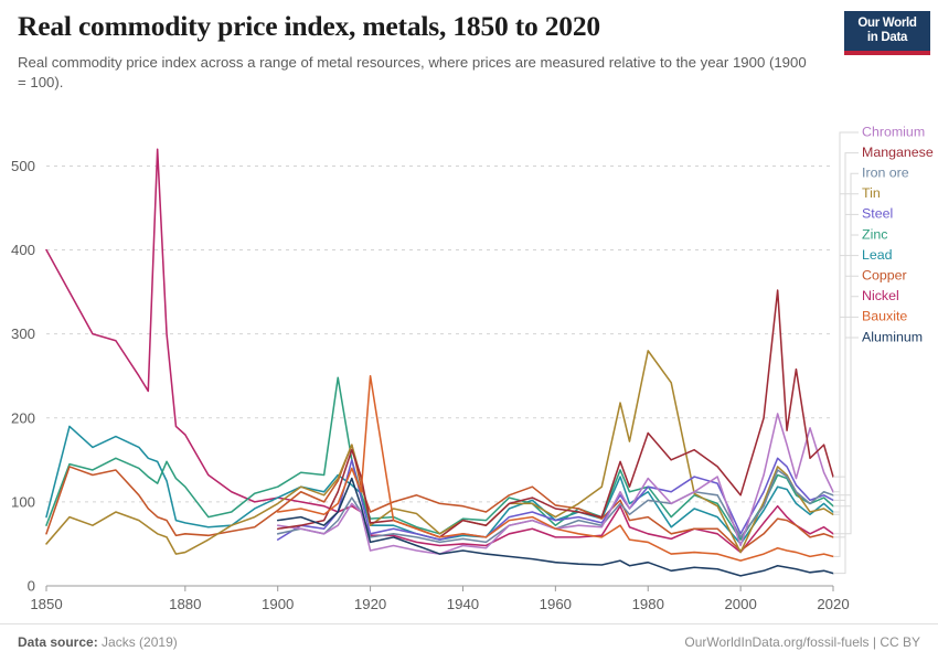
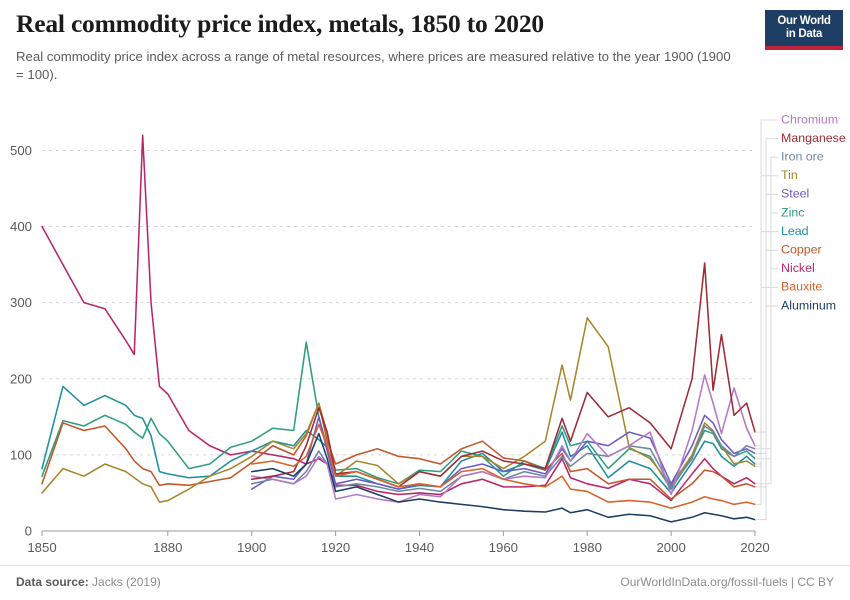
Bauxite/1920: 250 -> 70
Tin/2000: 40 -> 60
